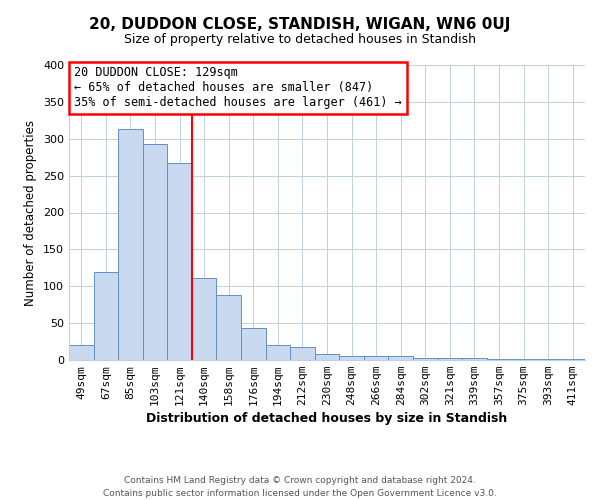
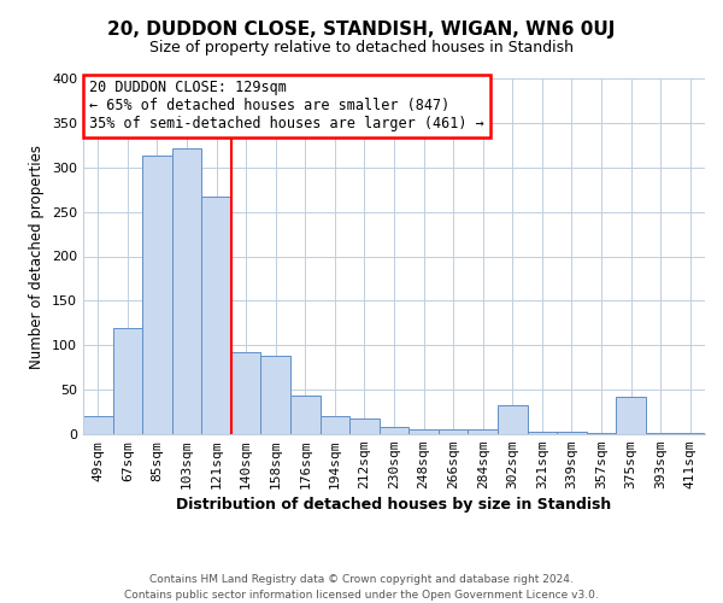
103sqm: 293 -> 322
140sqm: 111 -> 92
302sqm: 3 -> 32
375sqm: 1 -> 42
